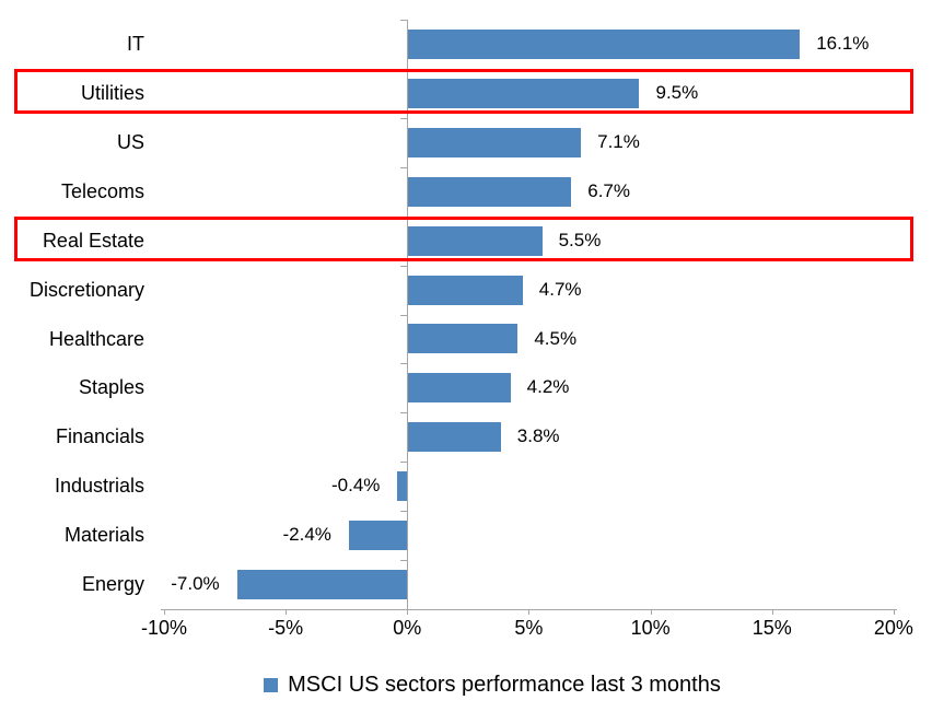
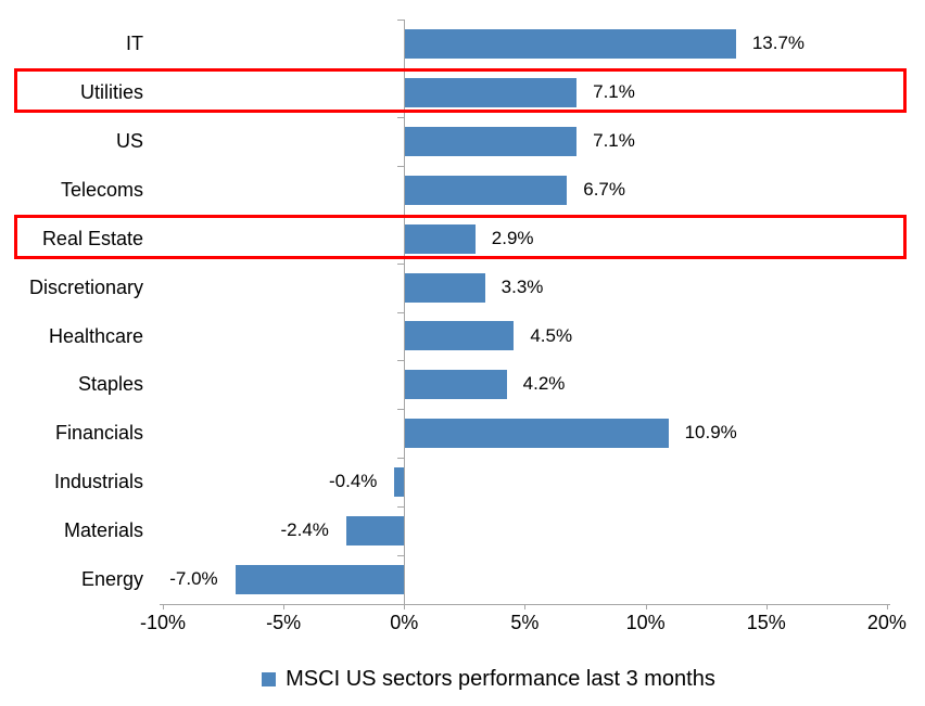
IT: 16.1% -> 13.7%
Utilities: 9.5% -> 7.1%
Real Estate: 5.5% -> 2.9%
Discretionary: 4.7% -> 3.3%
Financials: 3.8% -> 10.9%
